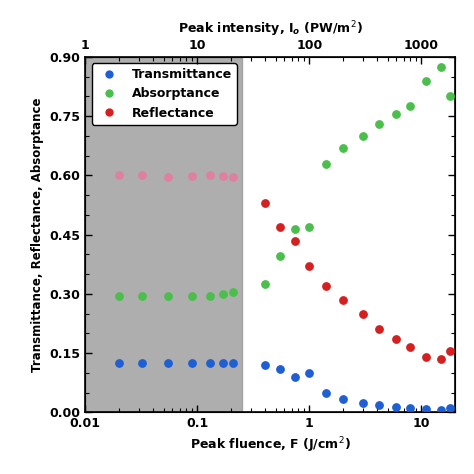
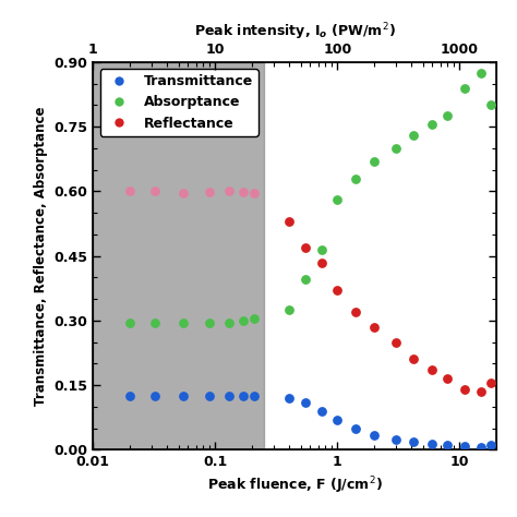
Transmittance/1: 0.100 -> 0.070
Absorptance/1: 0.470 -> 0.580
